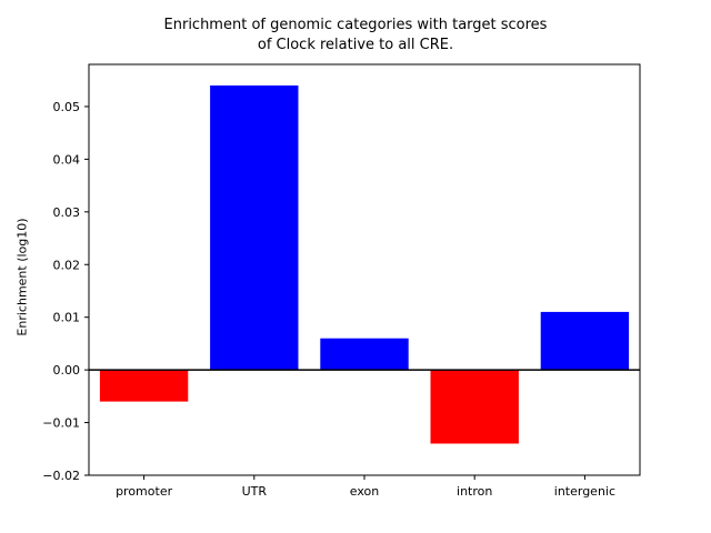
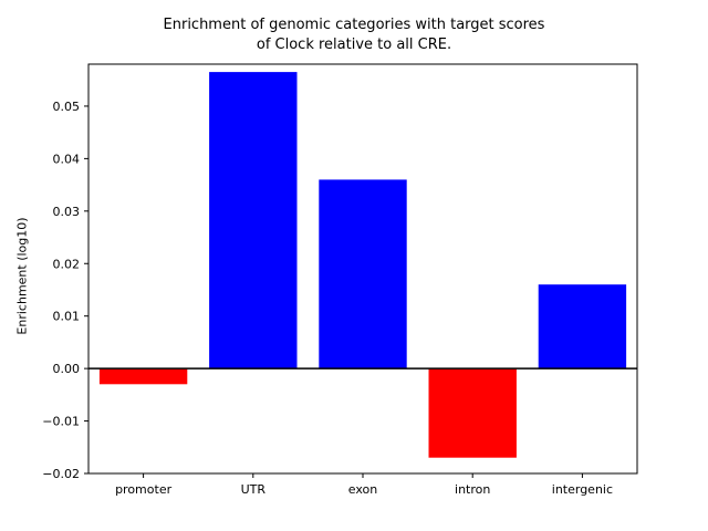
promoter: -0.006 -> -0.003
UTR: 0.054 -> 0.057
exon: 0.006 -> 0.036
intron: -0.014 -> -0.017
intergenic: 0.011 -> 0.016
